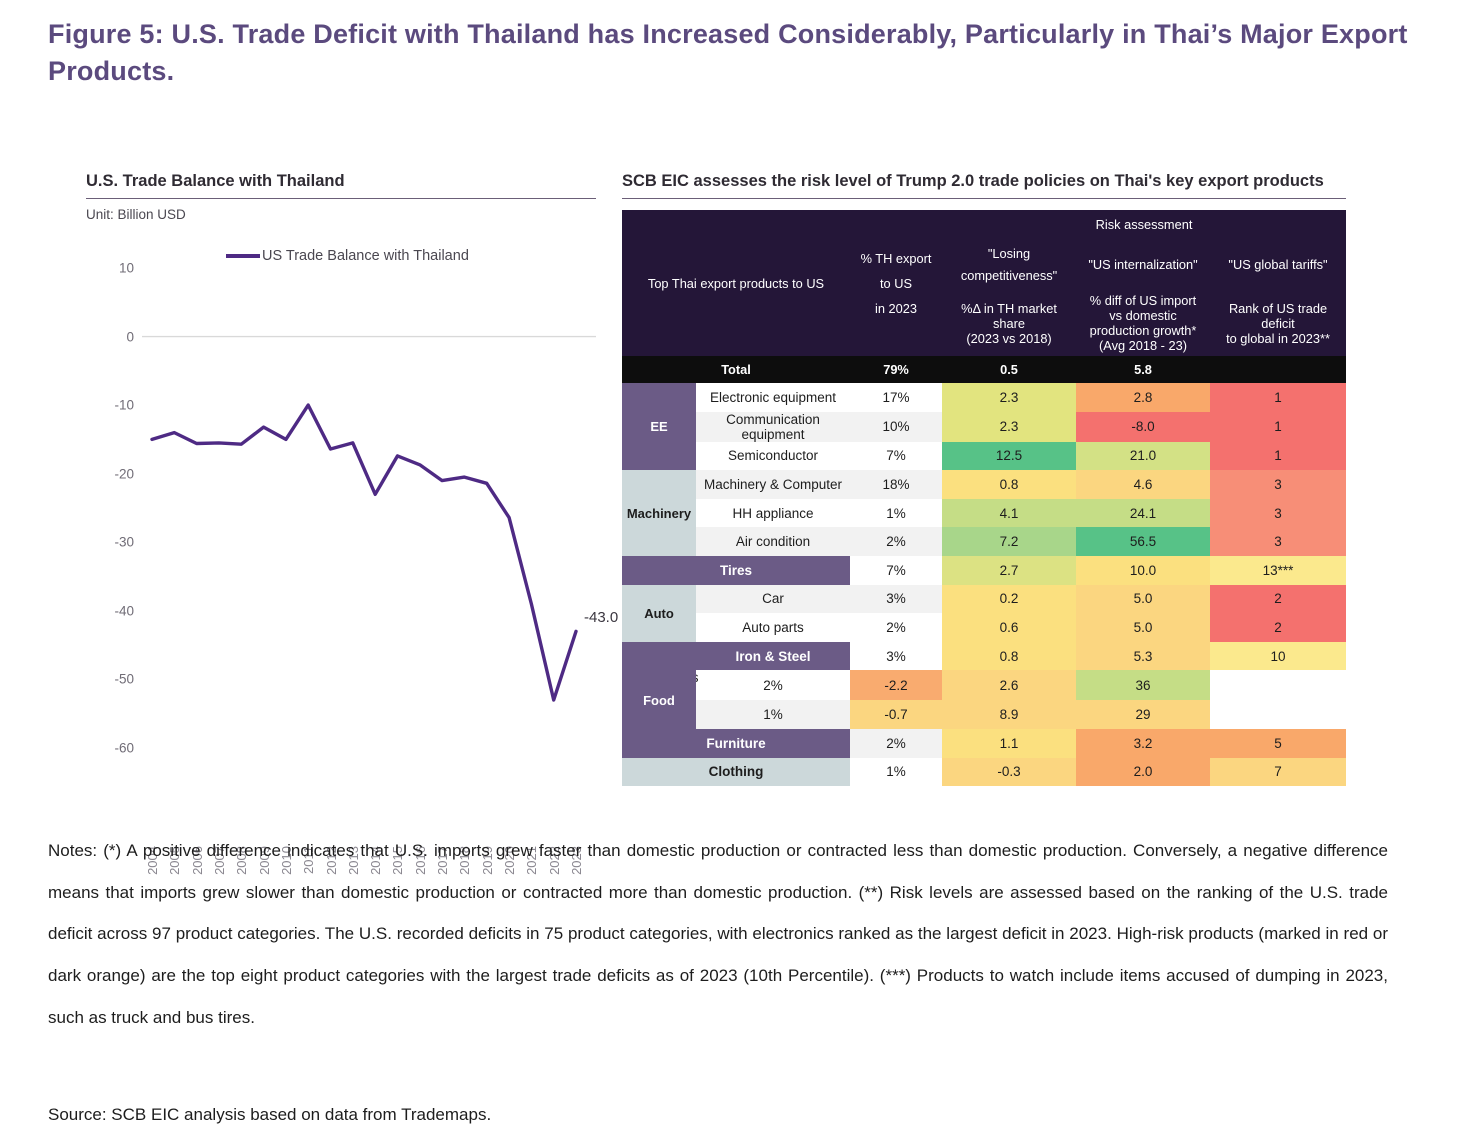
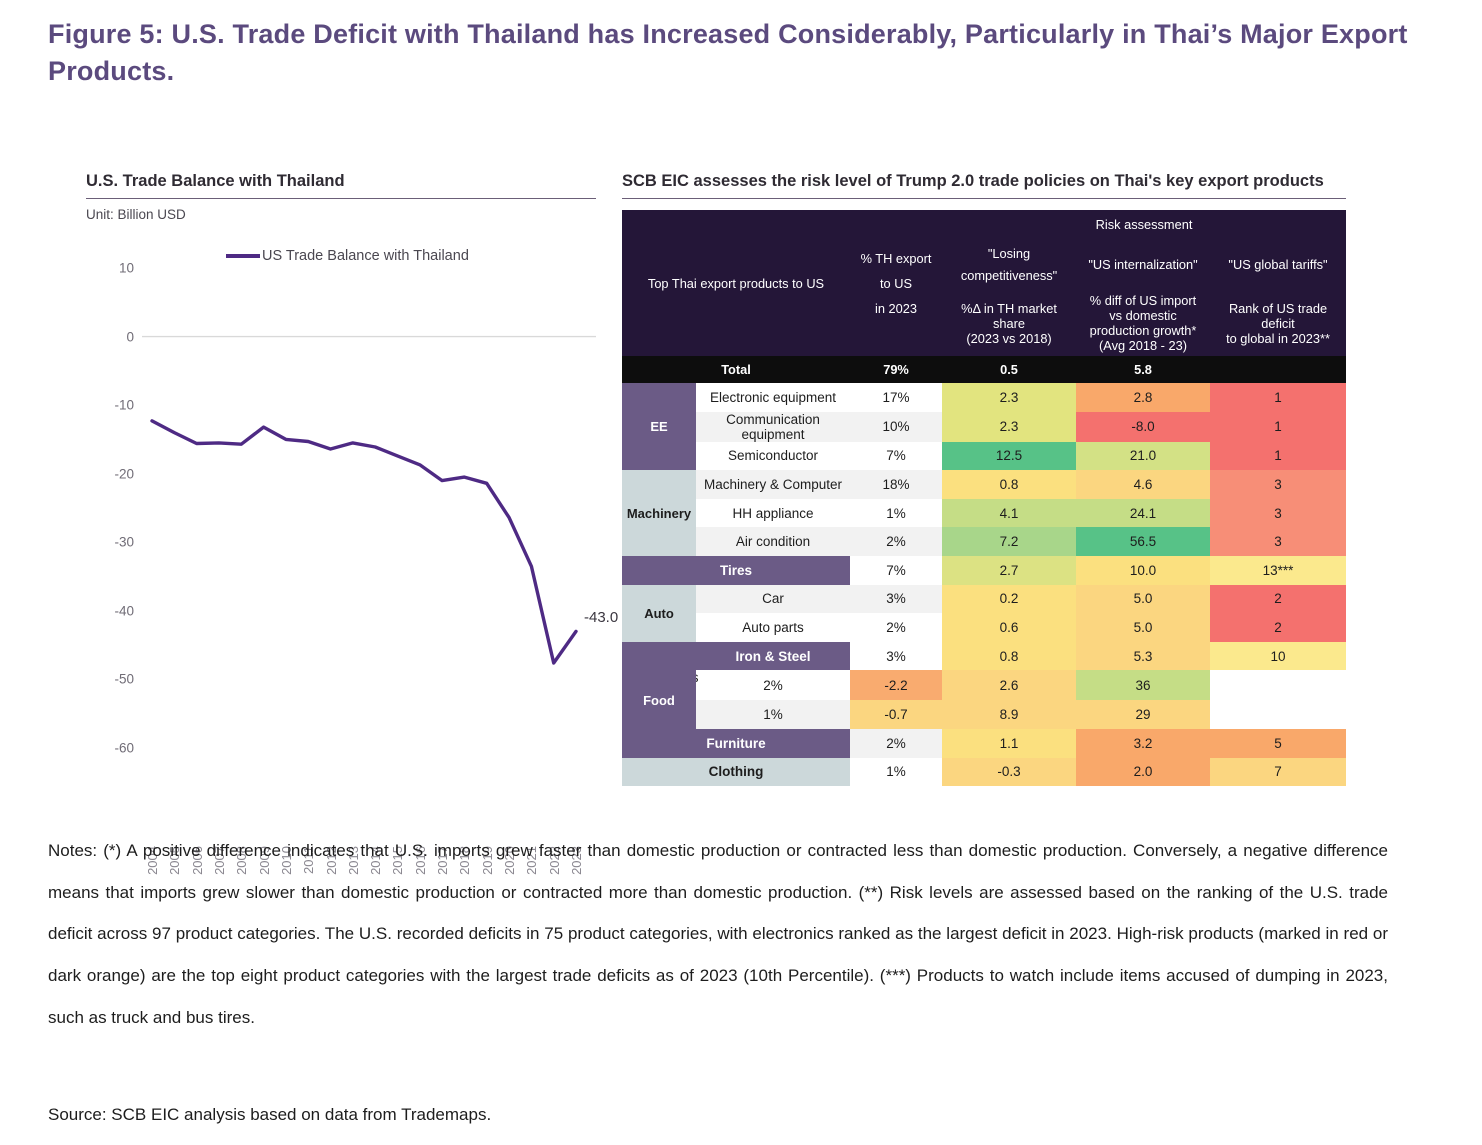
2004: -15 -> -12
2011: -10 -> -15
2014: -23 -> -16
2021: -39 -> -34
2022: -53 -> -48
